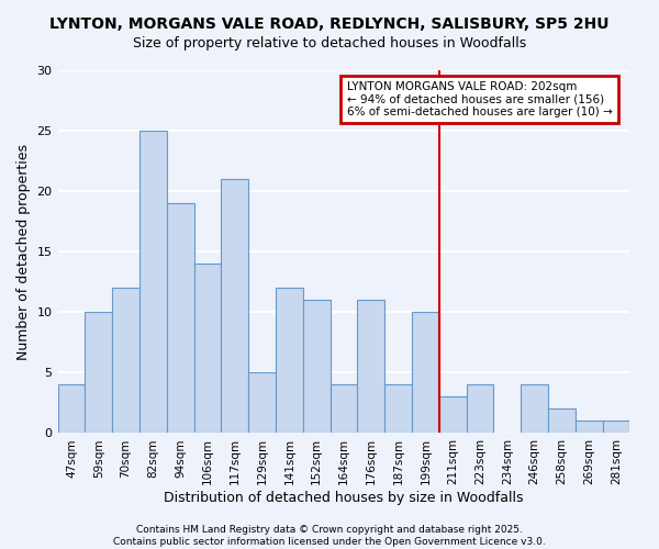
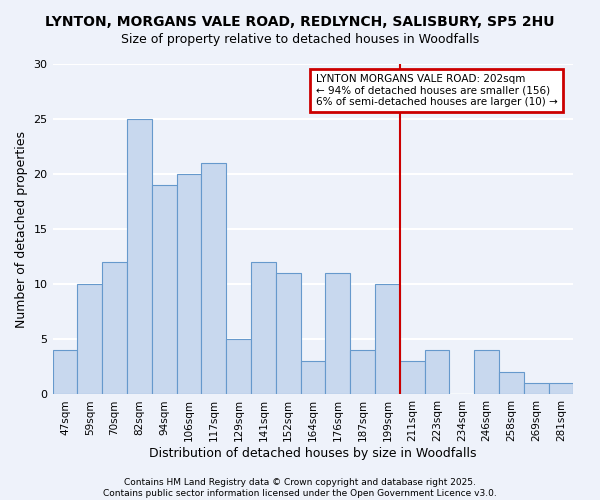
106sqm: 14 -> 20
164sqm: 4 -> 3
